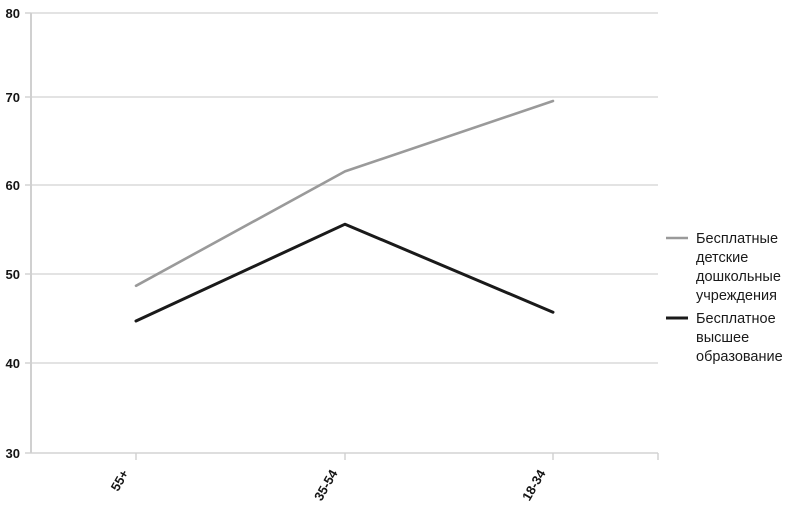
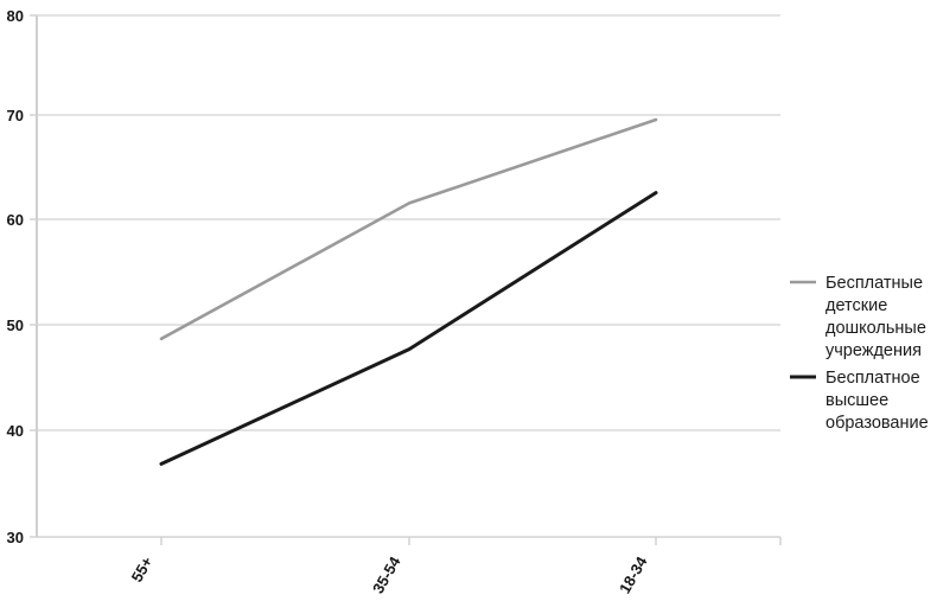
Бесплатное высшее образование/55+: 45 -> 37
Бесплатное высшее образование/35-54: 56 -> 48
Бесплатное высшее образование/18-34: 46 -> 63
